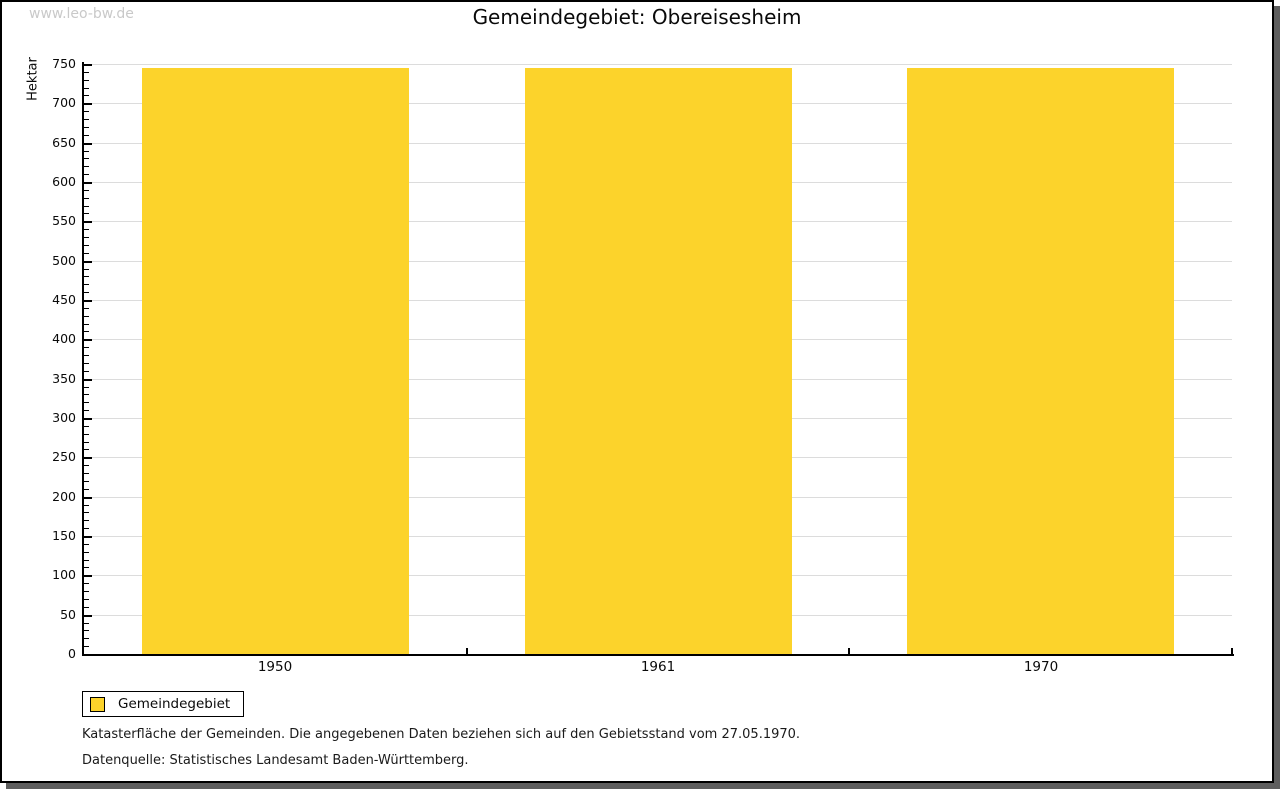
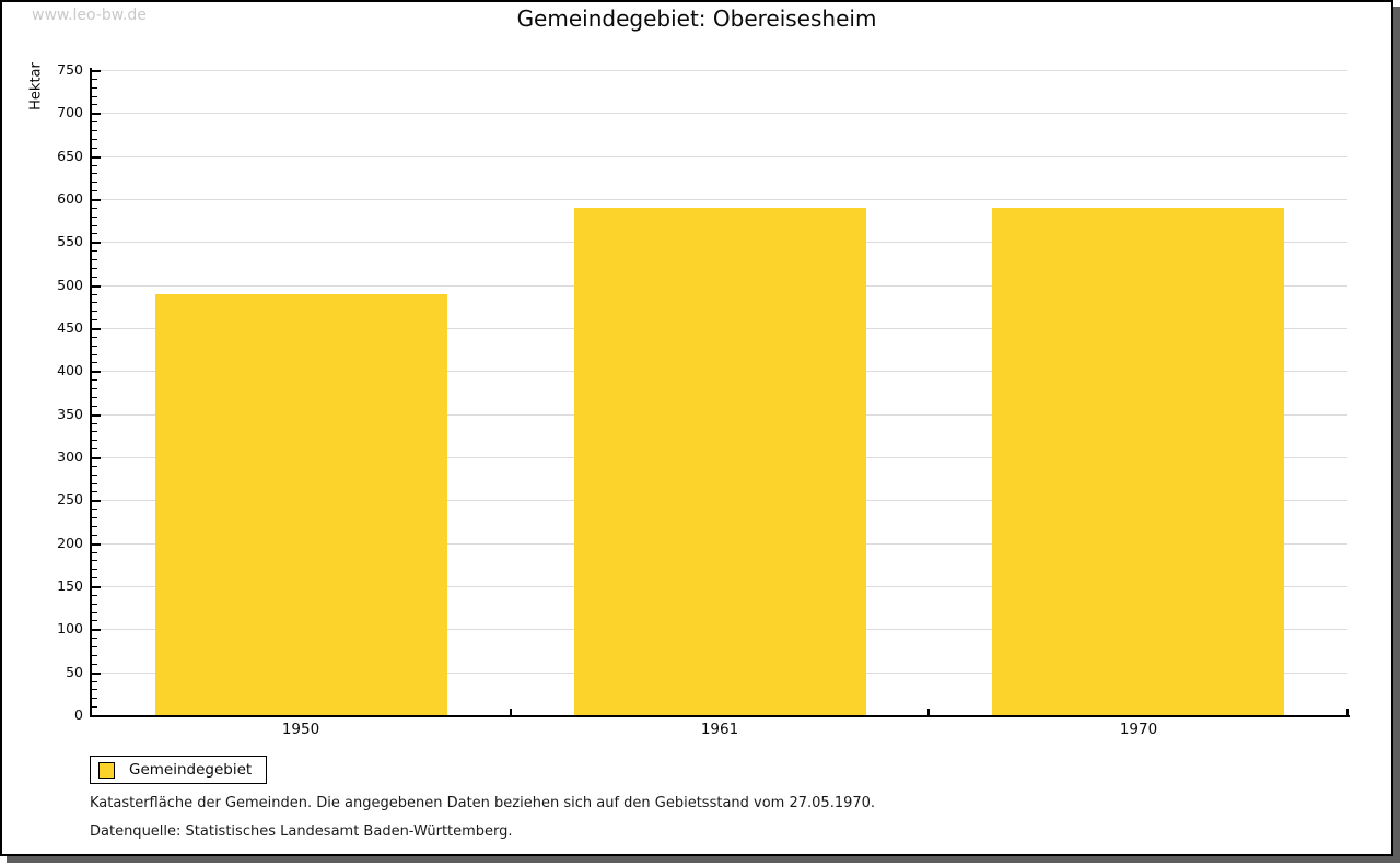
1950: 740 -> 490
1961: 740 -> 590
1970: 740 -> 590
